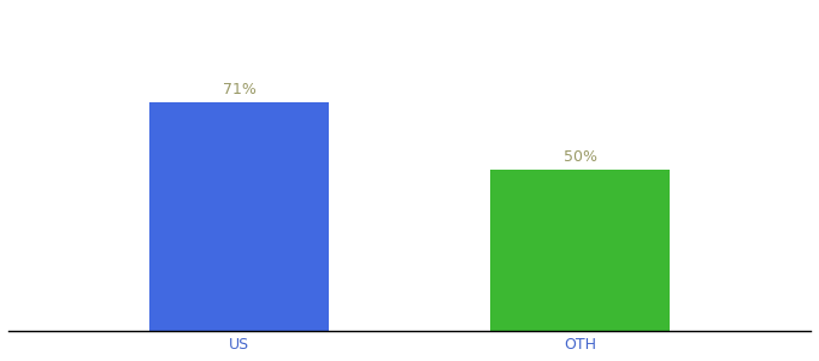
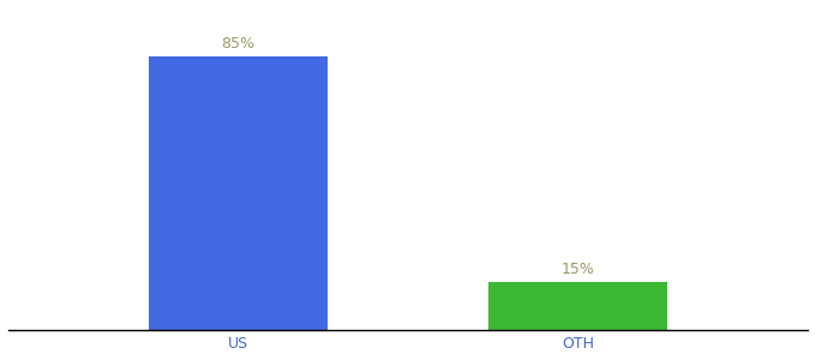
US: 71% -> 85%
OTH: 50% -> 15%
